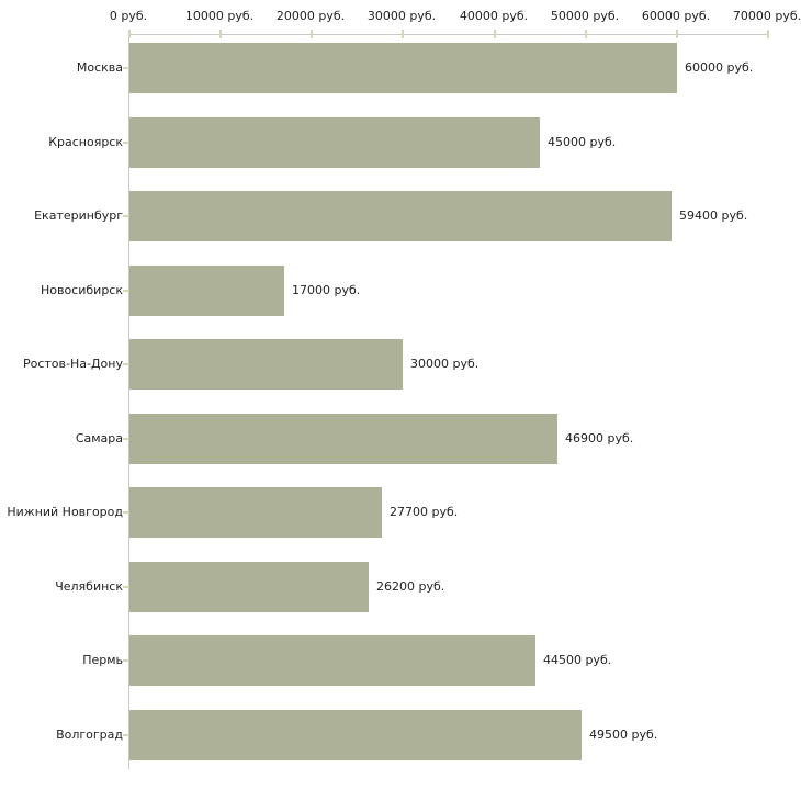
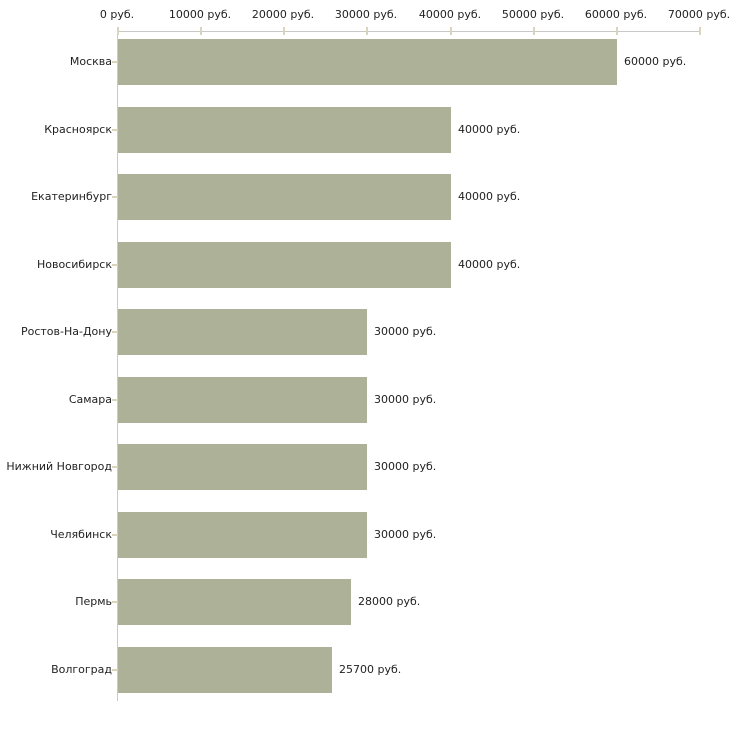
Красноярск: 45000 -> 40000
Екатеринбург: 59400 -> 40000
Новосибирск: 17000 -> 40000
Самара: 46900 -> 30000
Нижний Новгород: 27700 -> 30000
Челябинск: 26200 -> 30000
Пермь: 44500 -> 28000
Волгоград: 49500 -> 25700
